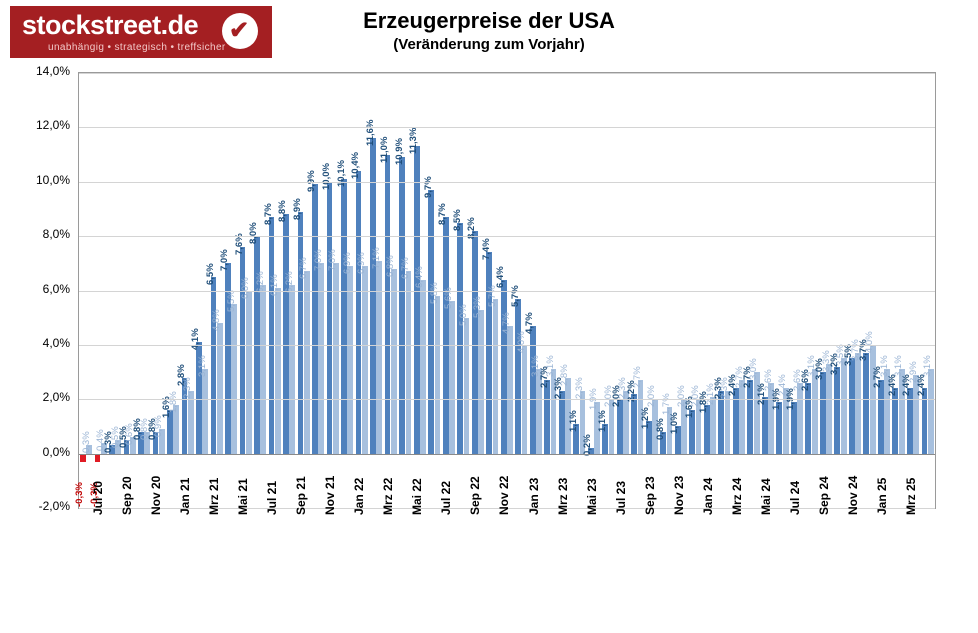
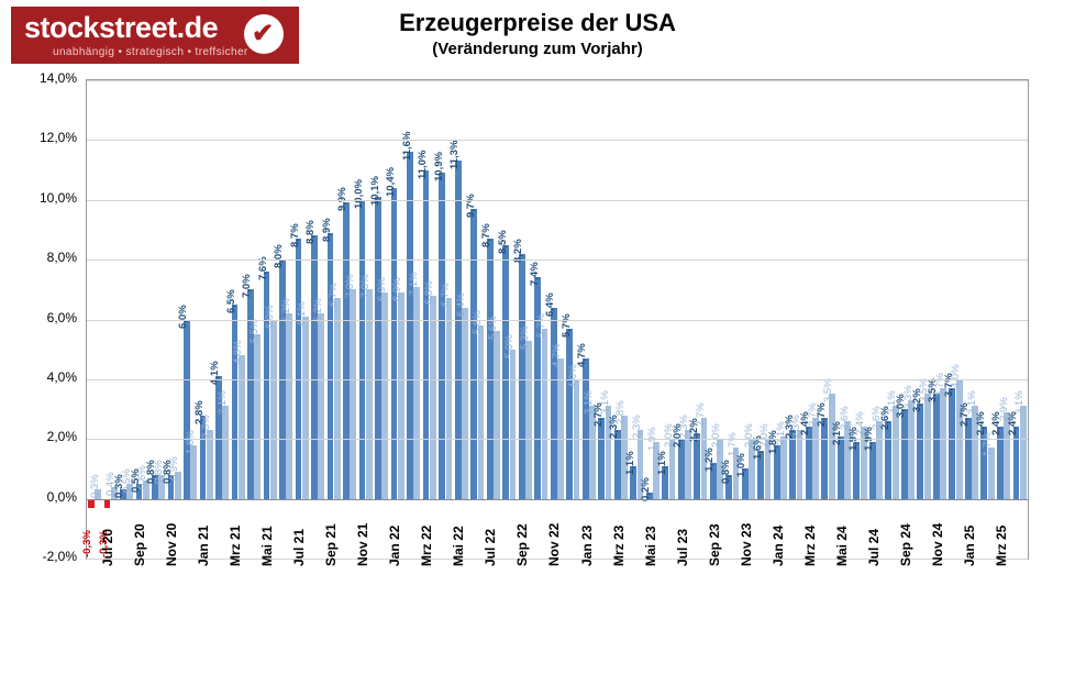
Erzeugerpreise/Jan 21: 1,6% -> 6,0%
Kernrate/Mai 24: 3,0% -> 3,5%
Kernrate/Mrz 25: 3,1% -> 1,7%
